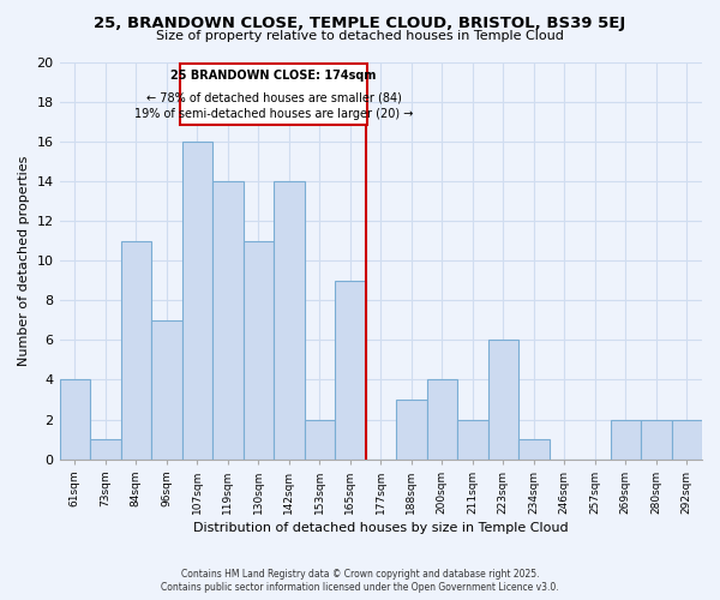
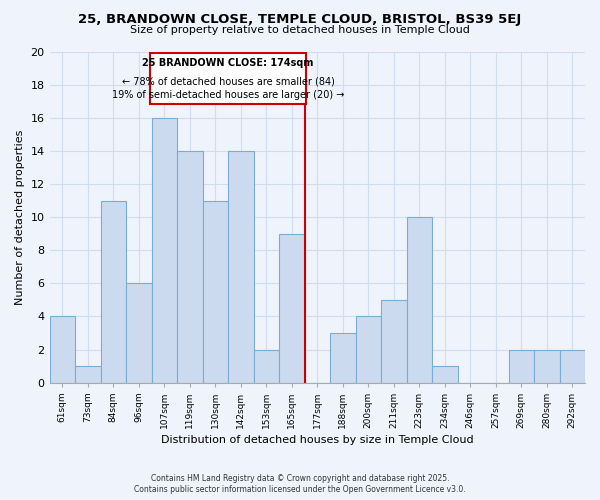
96sqm: 7 -> 6
211sqm: 2 -> 5
223sqm: 6 -> 10
